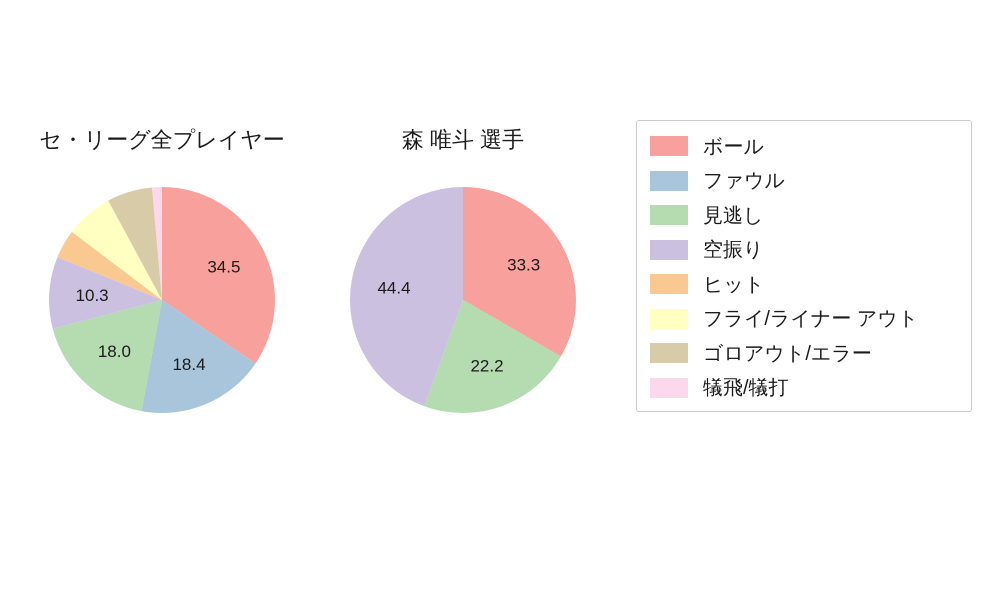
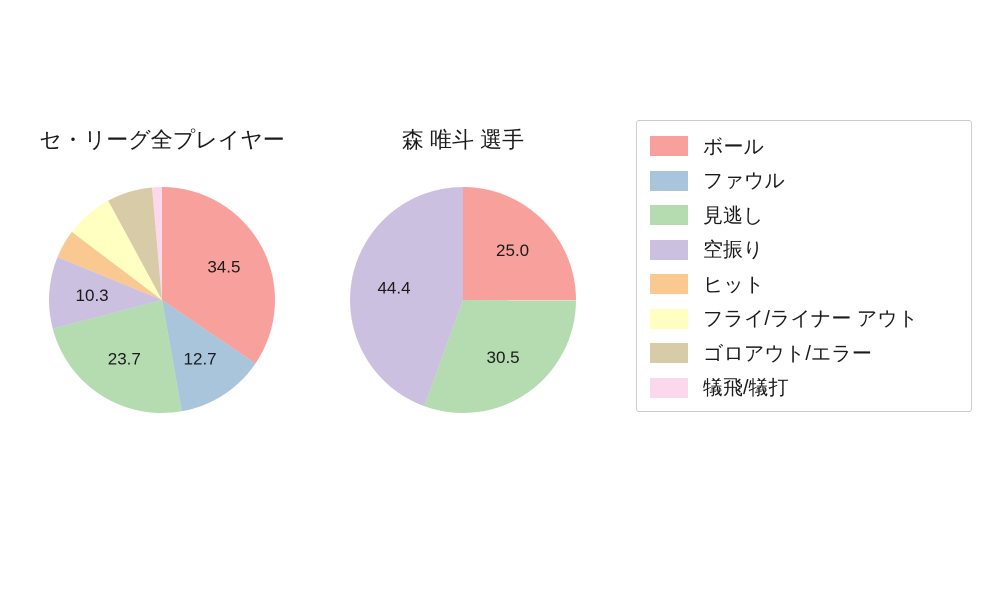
セ・リーグ全プレイヤー/ファウル: 18.4 -> 12.7
セ・リーグ全プレイヤー/見逃し: 18.0 -> 23.7
森 唯斗 選手/ボール: 33.3 -> 25.0
森 唯斗 選手/見逃し: 22.2 -> 30.5
